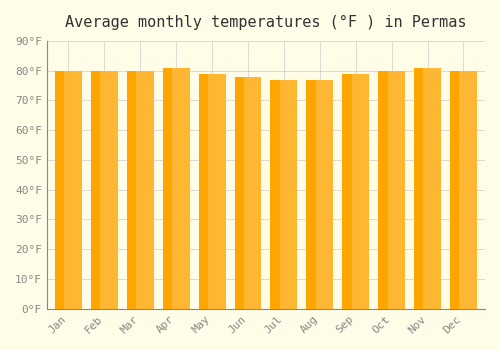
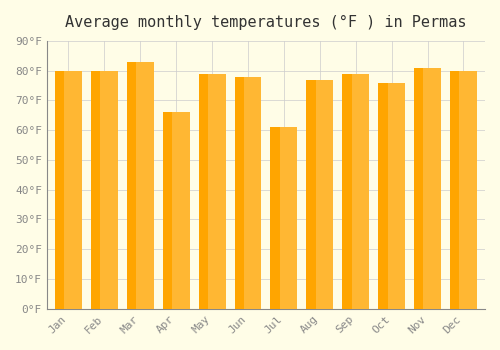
Mar: 80°F -> 83°F
Apr: 81°F -> 66°F
Jul: 77°F -> 61°F
Oct: 80°F -> 76°F
